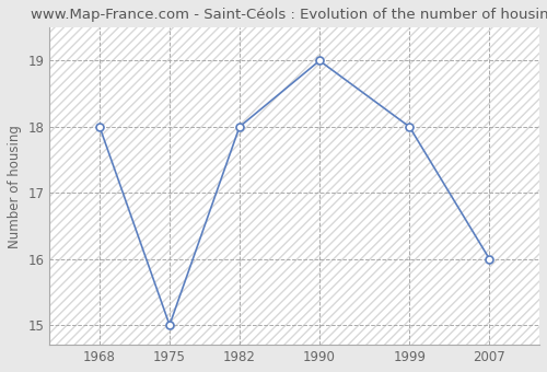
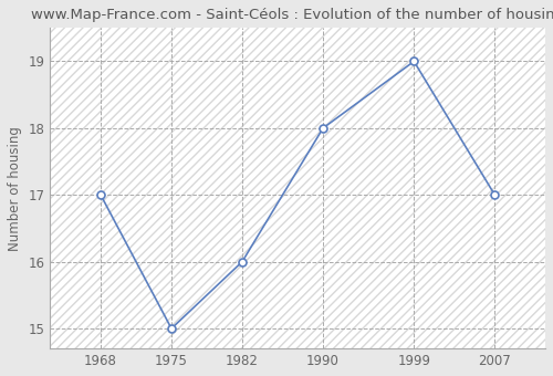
1968: 18 -> 17
1982: 18 -> 16
1990: 19 -> 18
1999: 18 -> 19
2007: 16 -> 17
